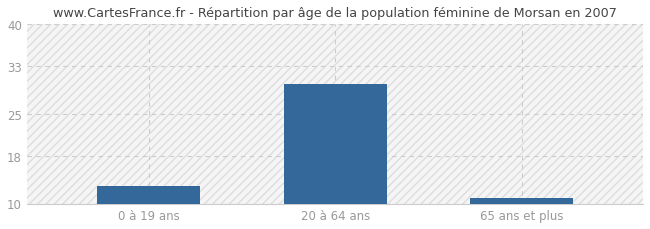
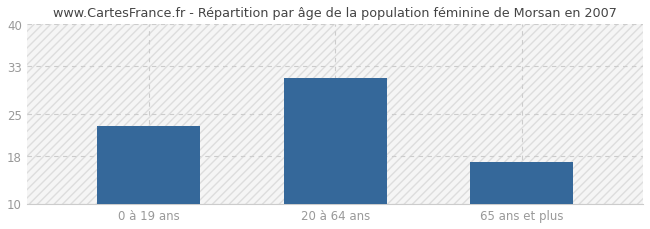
0 à 19 ans: 13 -> 23
20 à 64 ans: 30 -> 31
65 ans et plus: 11 -> 17
